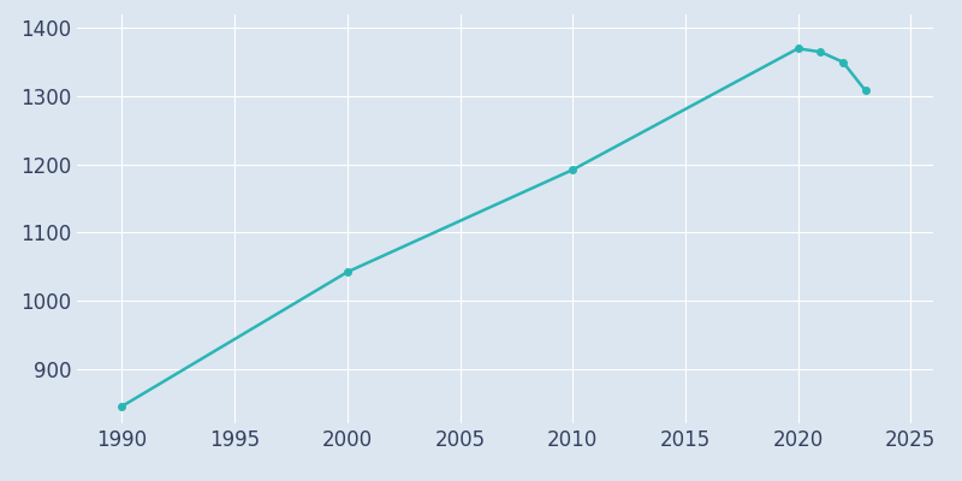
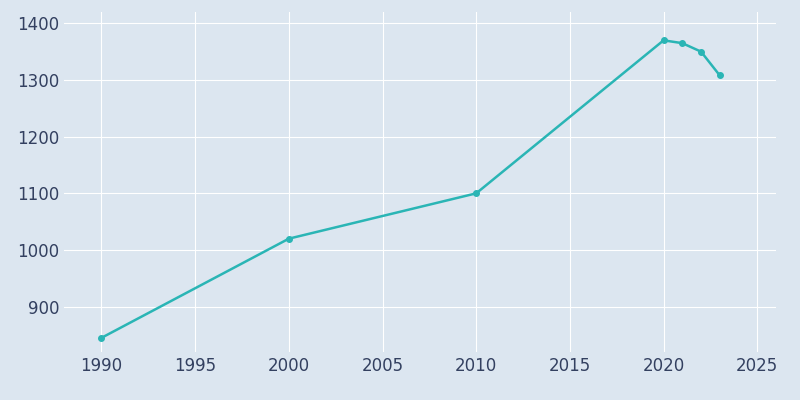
2000: 1042 -> 1020
2010: 1192 -> 1100
